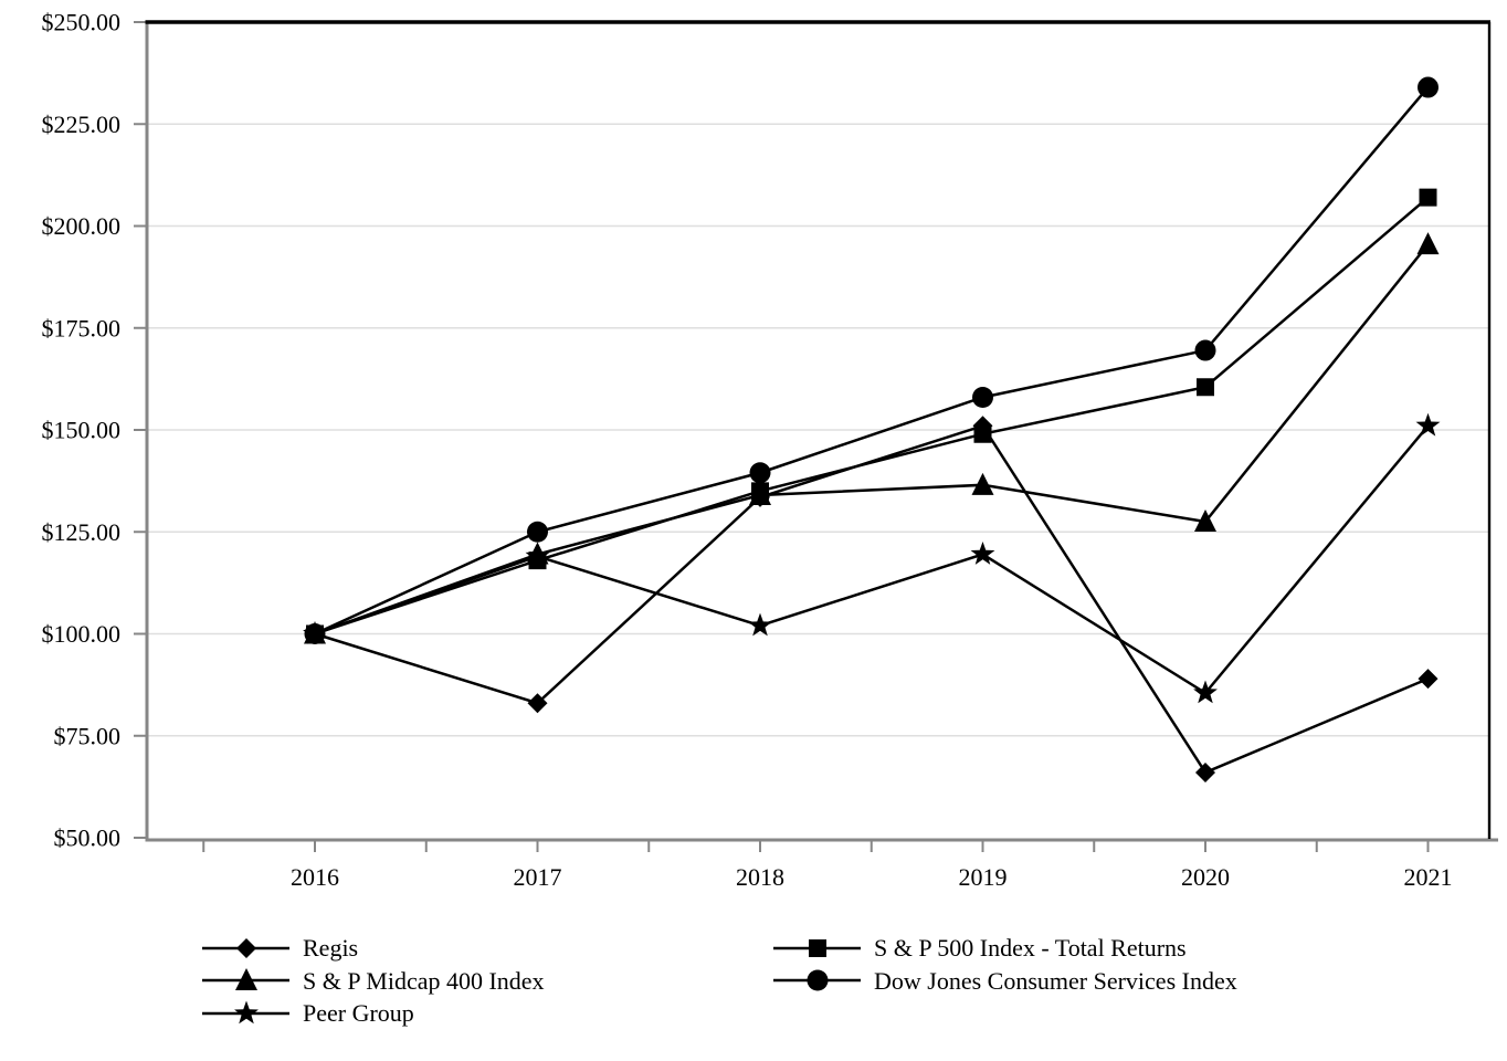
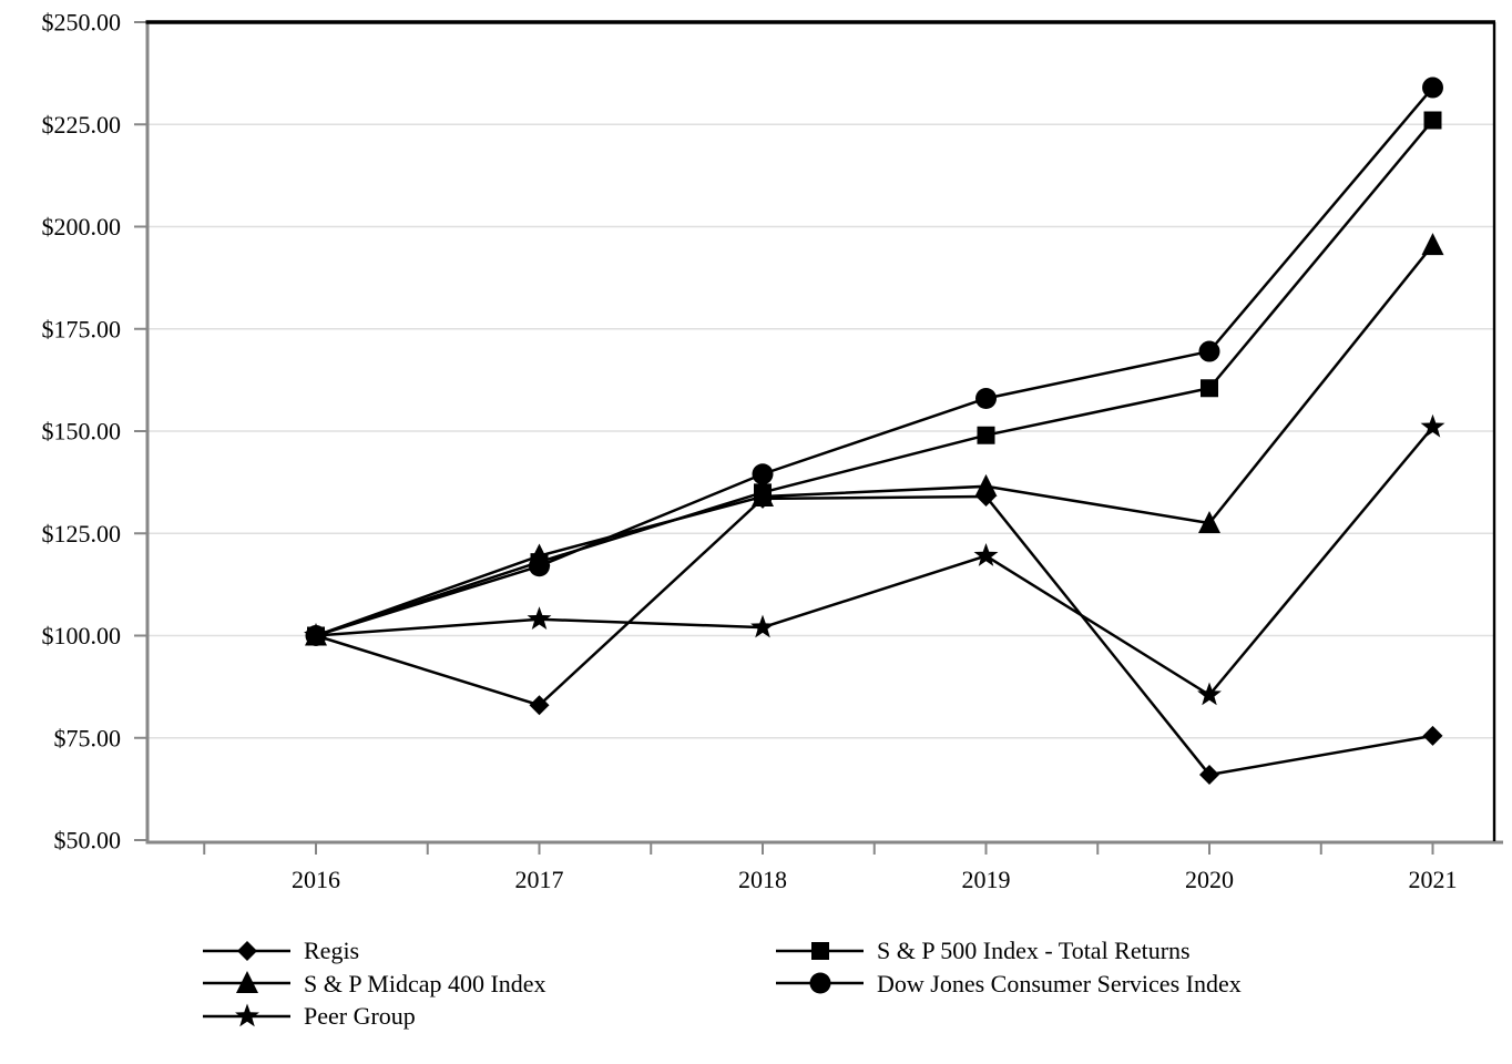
Dow Jones Consumer Services Index/2017: $125 -> $117
Peer Group/2017: $119 -> $104
Regis/2019: $151 -> $134
Regis/2021: $89 -> $76
S & P 500 Index - Total Returns/2021: $207 -> $226
